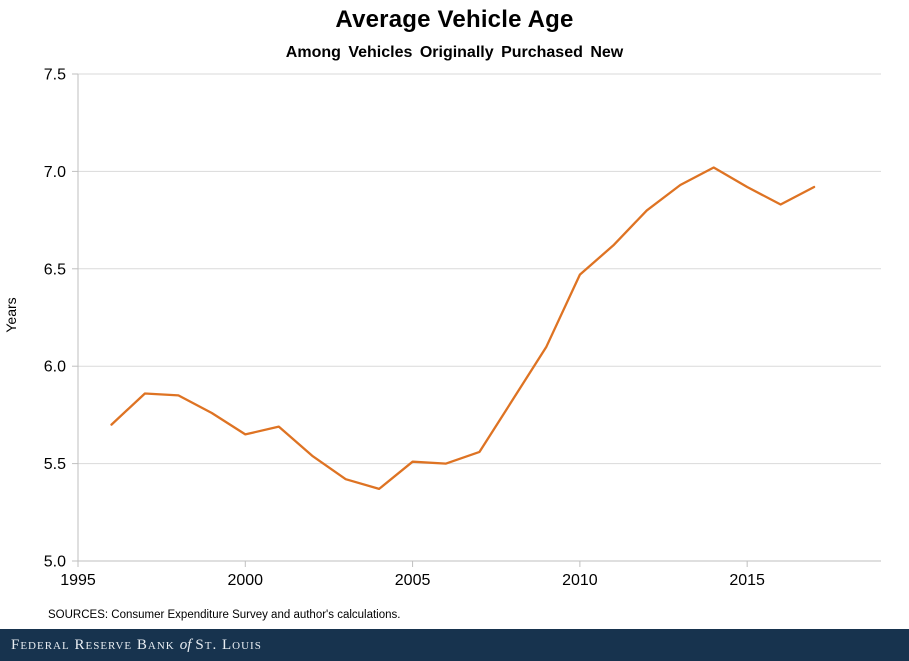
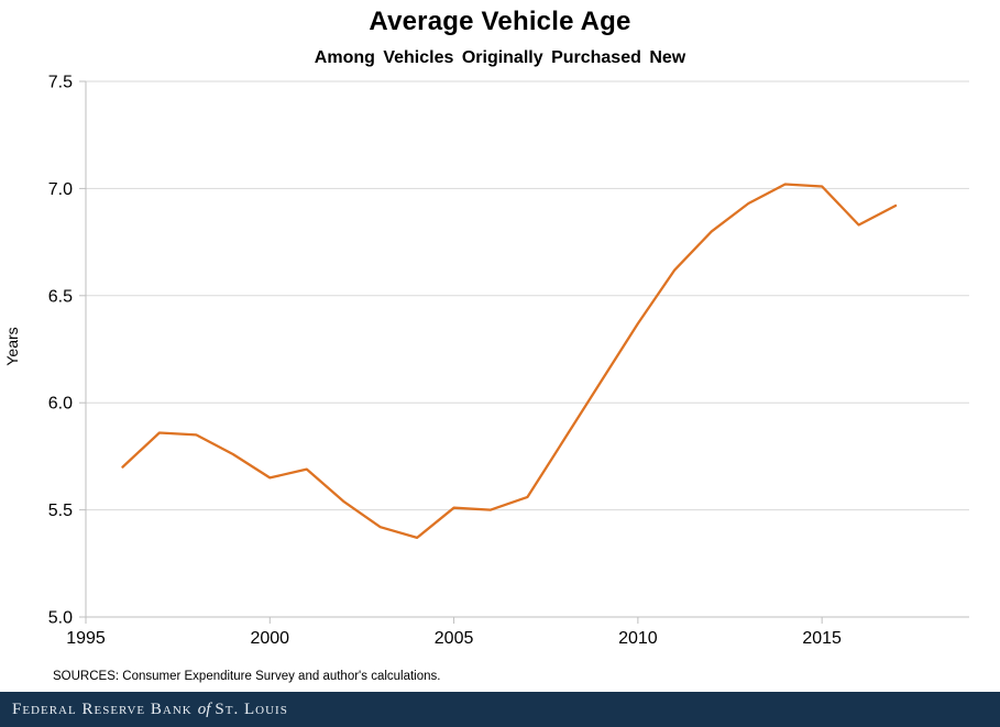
2010: 6.47 -> 6.37
2015: 6.92 -> 7.01
